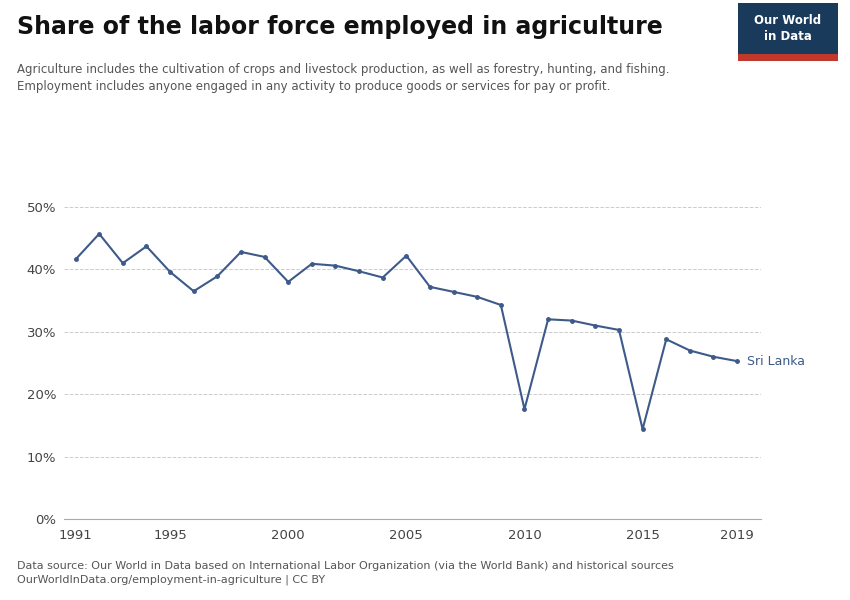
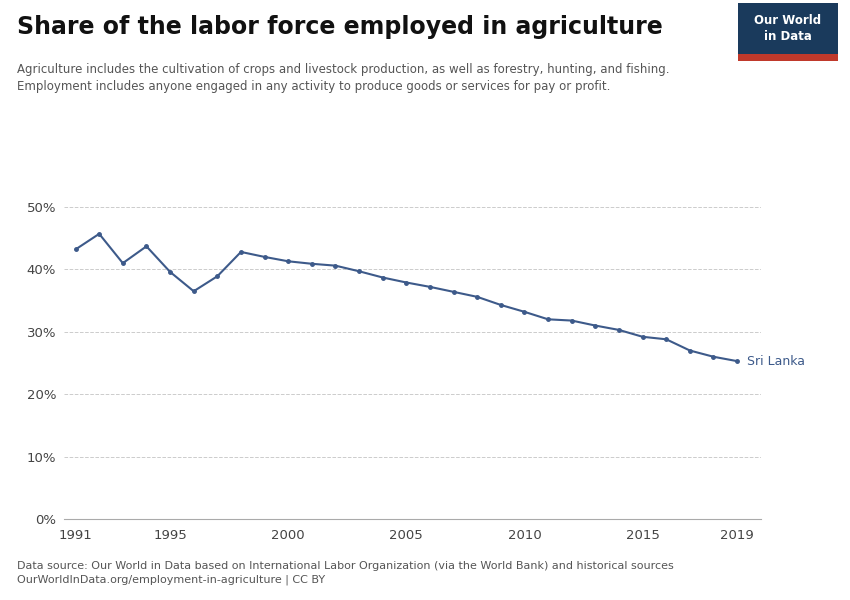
1991: 41.6% -> 43.2%
2000: 38.0% -> 41.3%
2005: 42.2% -> 37.9%
2010: 17.6% -> 33.2%
2015: 14.4% -> 29.2%
